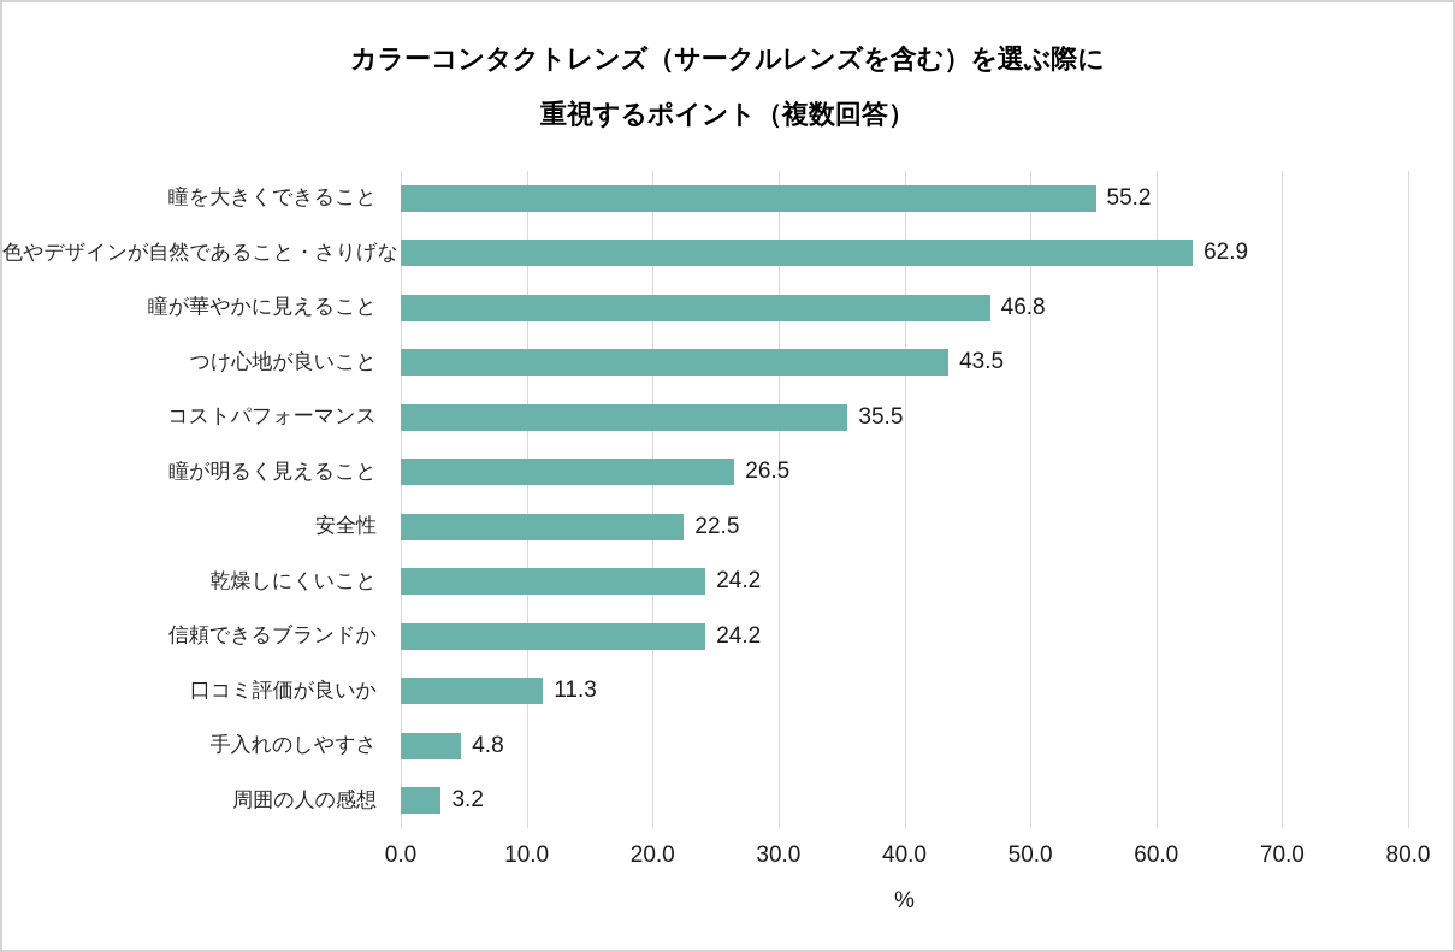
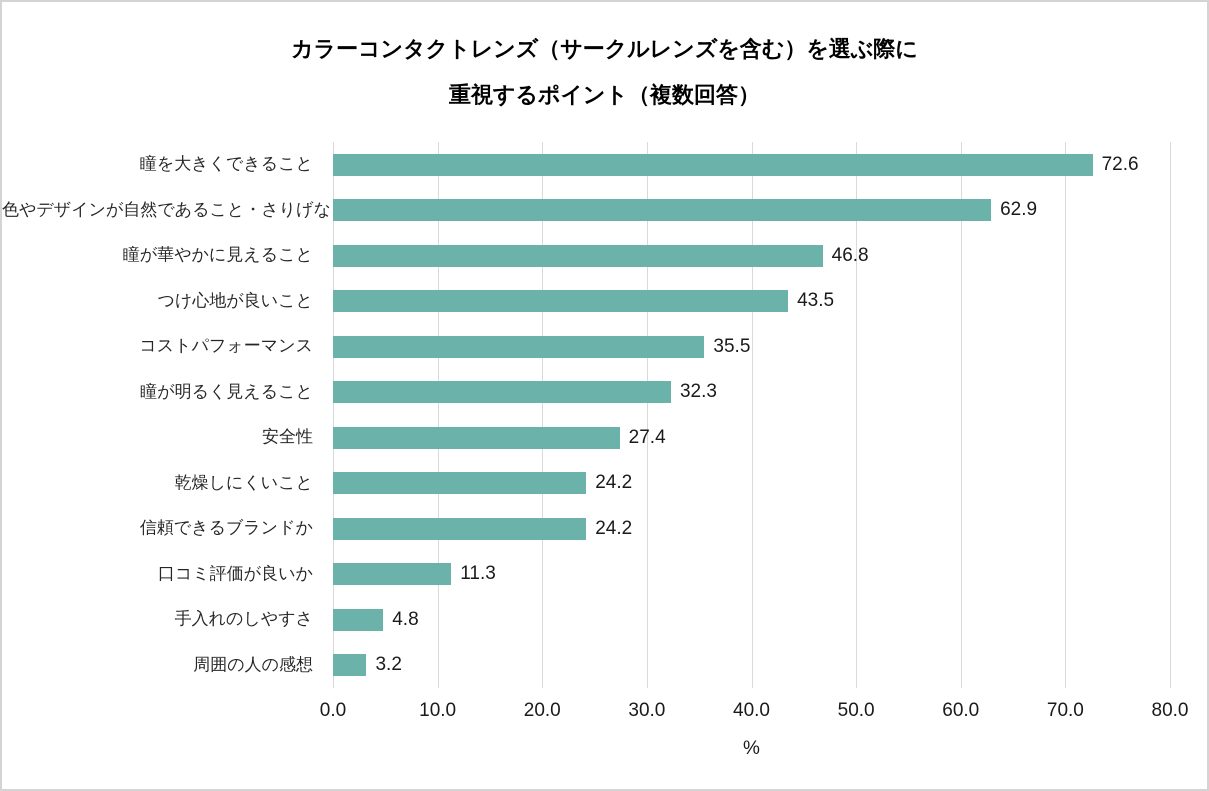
瞳を大きくできること: 55.2 -> 72.6
瞳が明るく見えること: 26.5 -> 32.3
安全性: 22.5 -> 27.4
